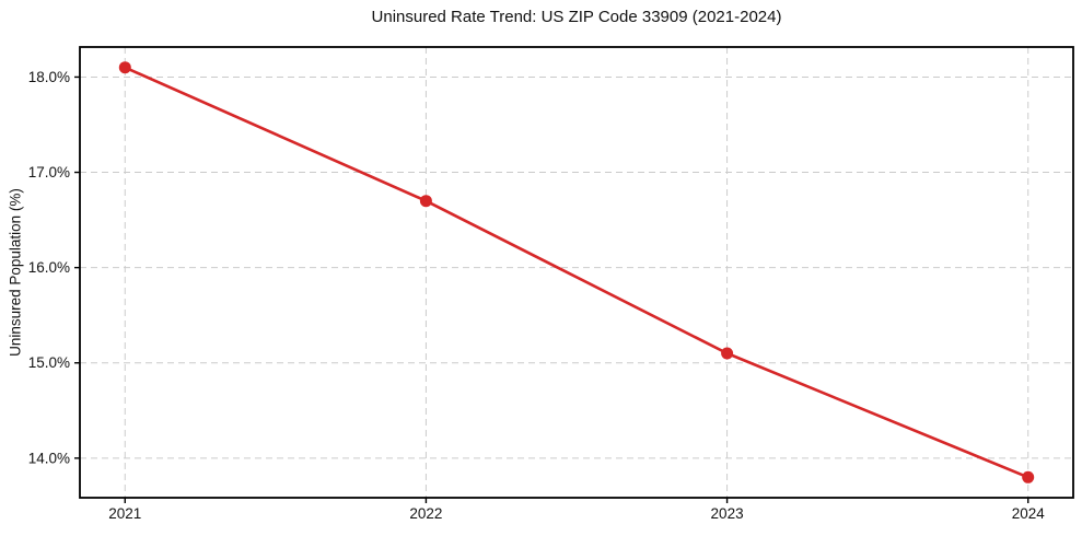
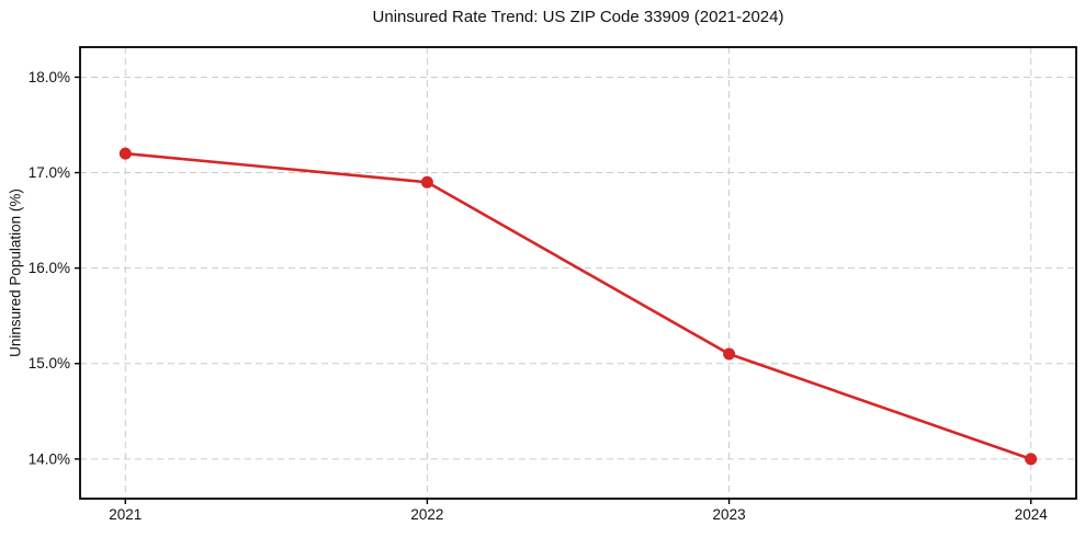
2021: 18.1% -> 17.2%
2022: 16.7% -> 16.9%
2024: 13.8% -> 14.0%
